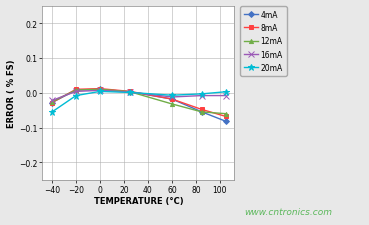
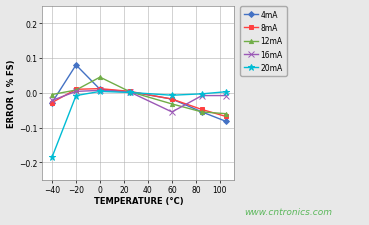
12mA/−40: -0.026 -> -0.005
20mA/−40: -0.055 -> -0.185
4mA/−20: 0.008 -> 0.080
12mA/0: 0.010 -> 0.045
16mA/60: -0.012 -> -0.055
